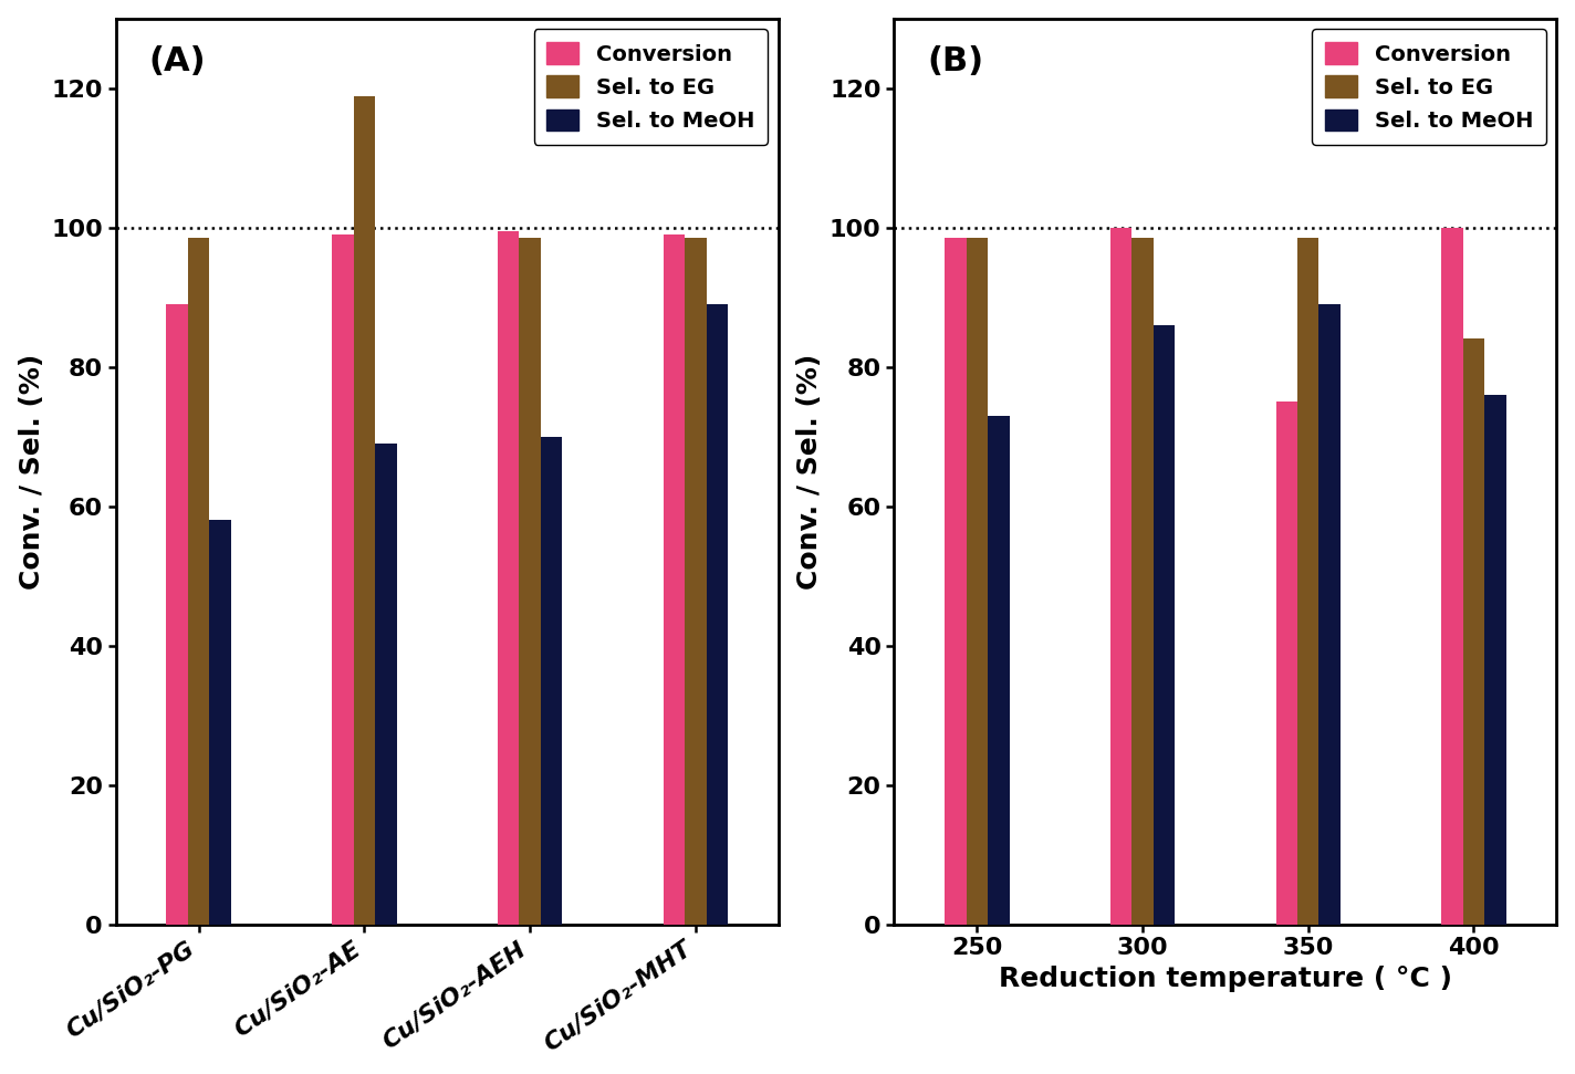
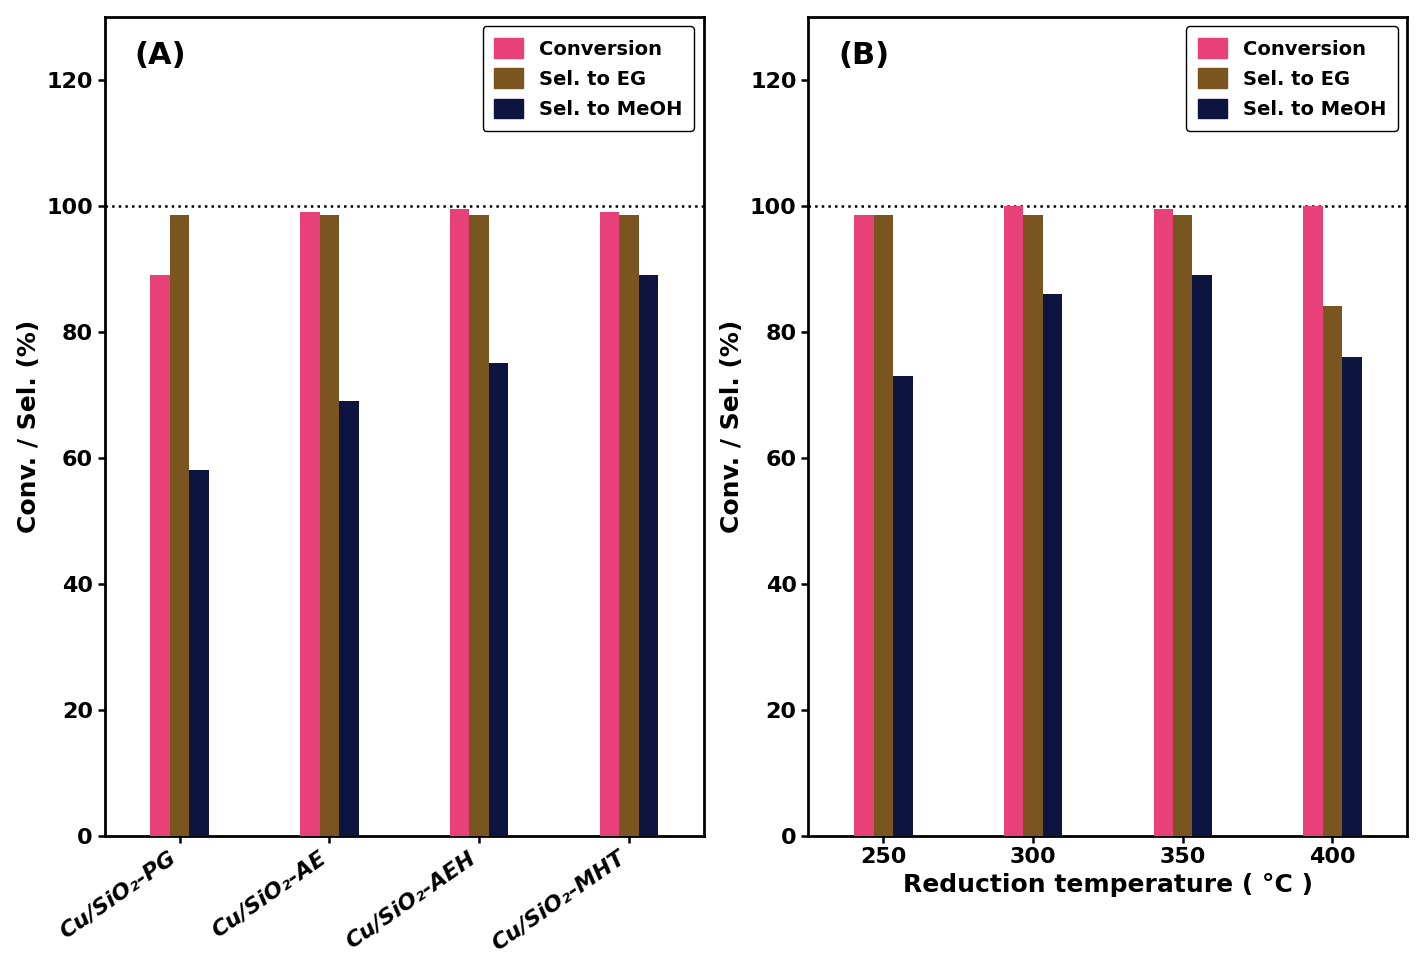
Sel. to EG/Cu/SiO₂-AE: 118.8 -> 98.5
Sel. to MeOH/Cu/SiO₂-AEH: 70 -> 75
Conversion/350: 75.0 -> 99.5
